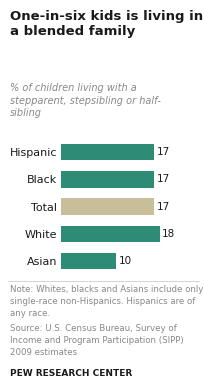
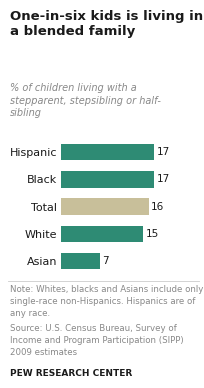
Total: 17 -> 16
White: 18 -> 15
Asian: 10 -> 7
